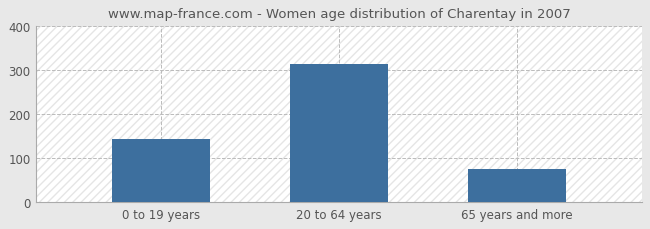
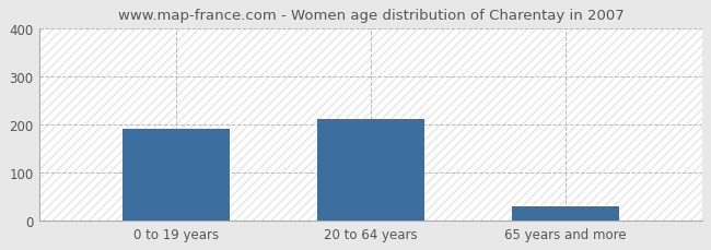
0 to 19 years: 143 -> 190
20 to 64 years: 313 -> 210
65 years and more: 75 -> 30
